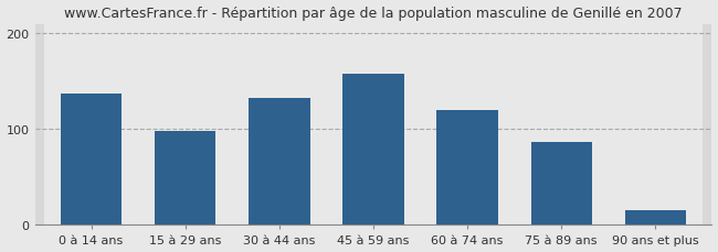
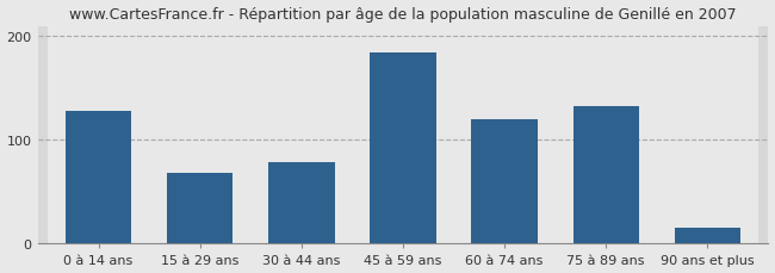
0 à 14 ans: 137 -> 128
15 à 29 ans: 98 -> 68
30 à 44 ans: 133 -> 78
45 à 59 ans: 158 -> 184
75 à 89 ans: 87 -> 132
